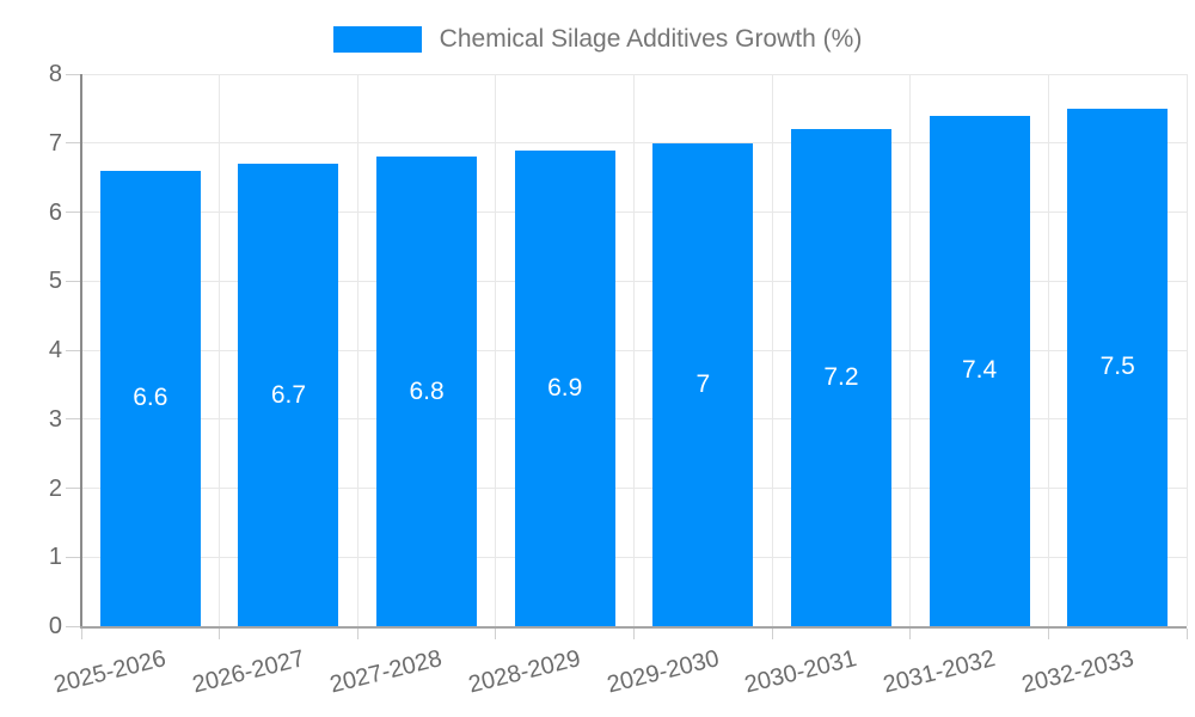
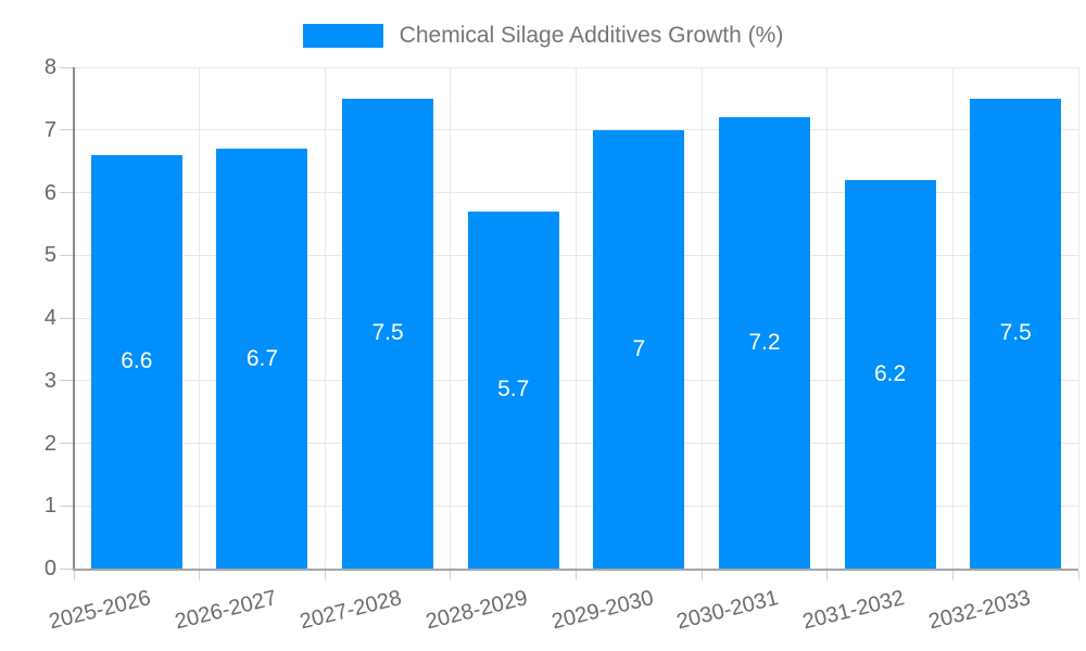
2027-2028: 6.8 -> 7.5
2028-2029: 6.9 -> 5.7
2031-2032: 7.4 -> 6.2
